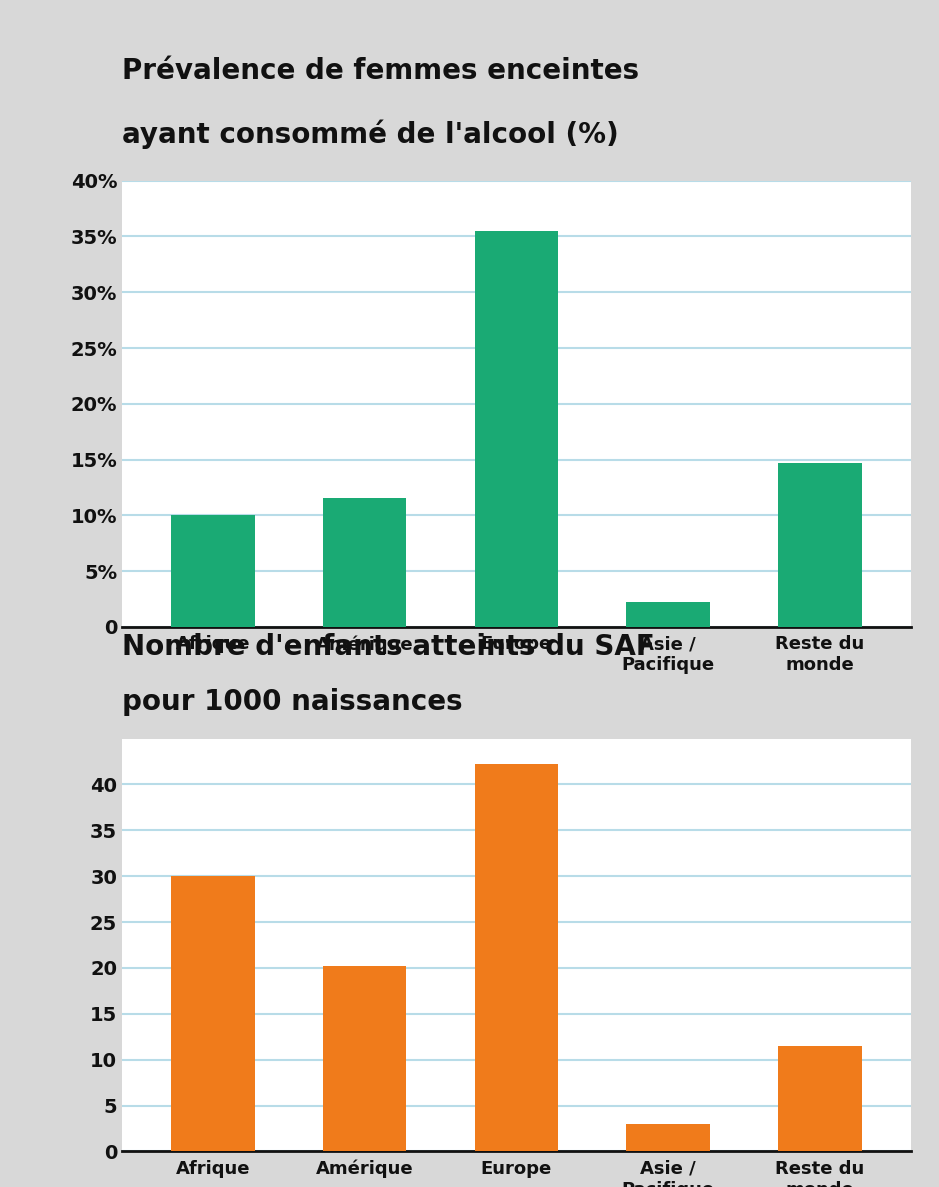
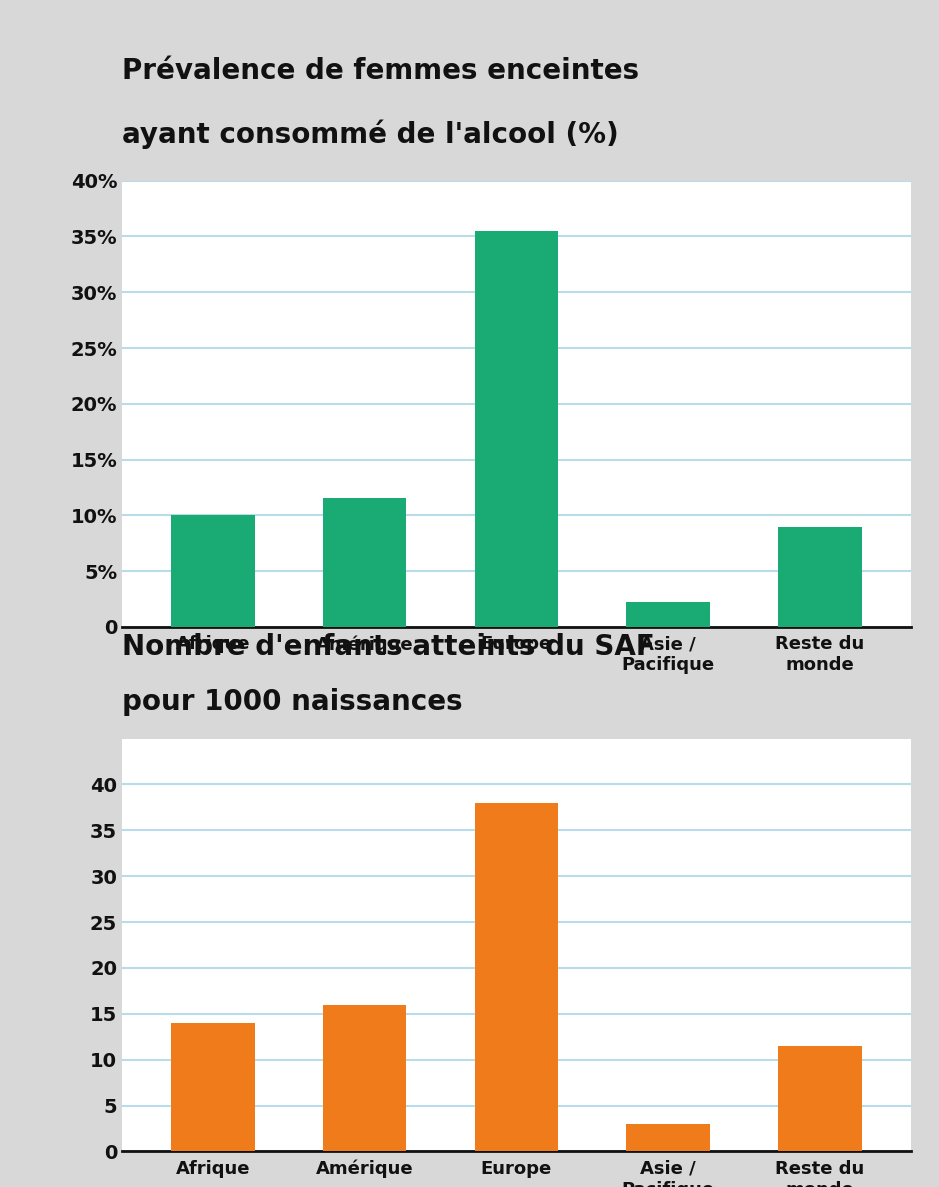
Reste du monde: 14.7% -> 9.0%
Afrique: 30.0 -> 14.0
Amérique: 20.2 -> 16.0
Europe: 42.2 -> 38.0
